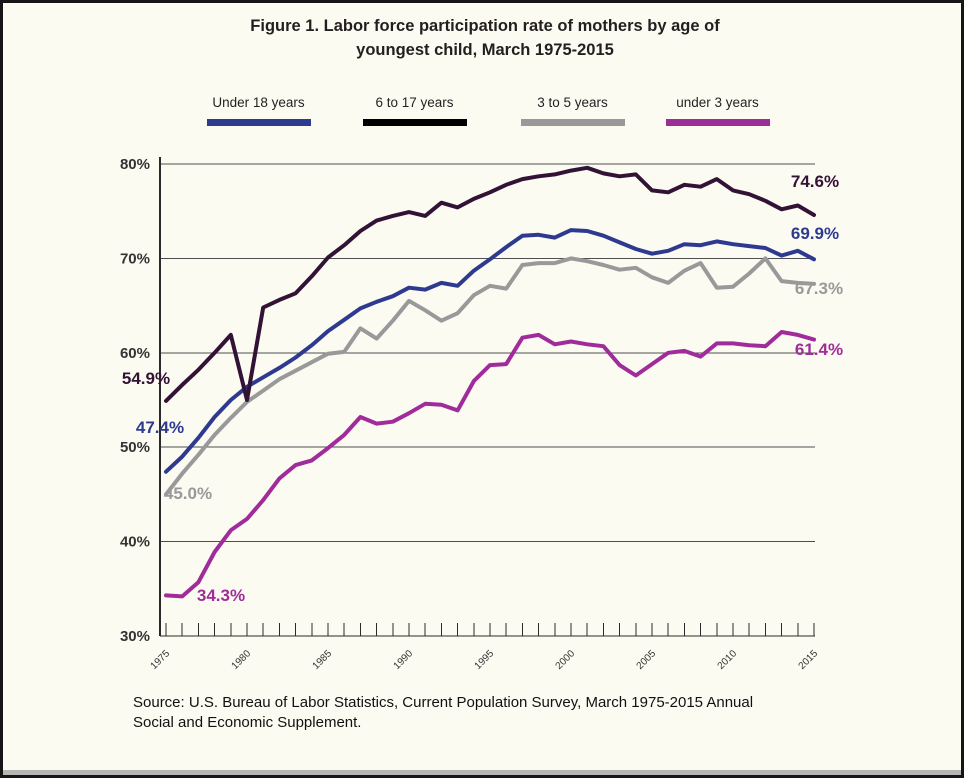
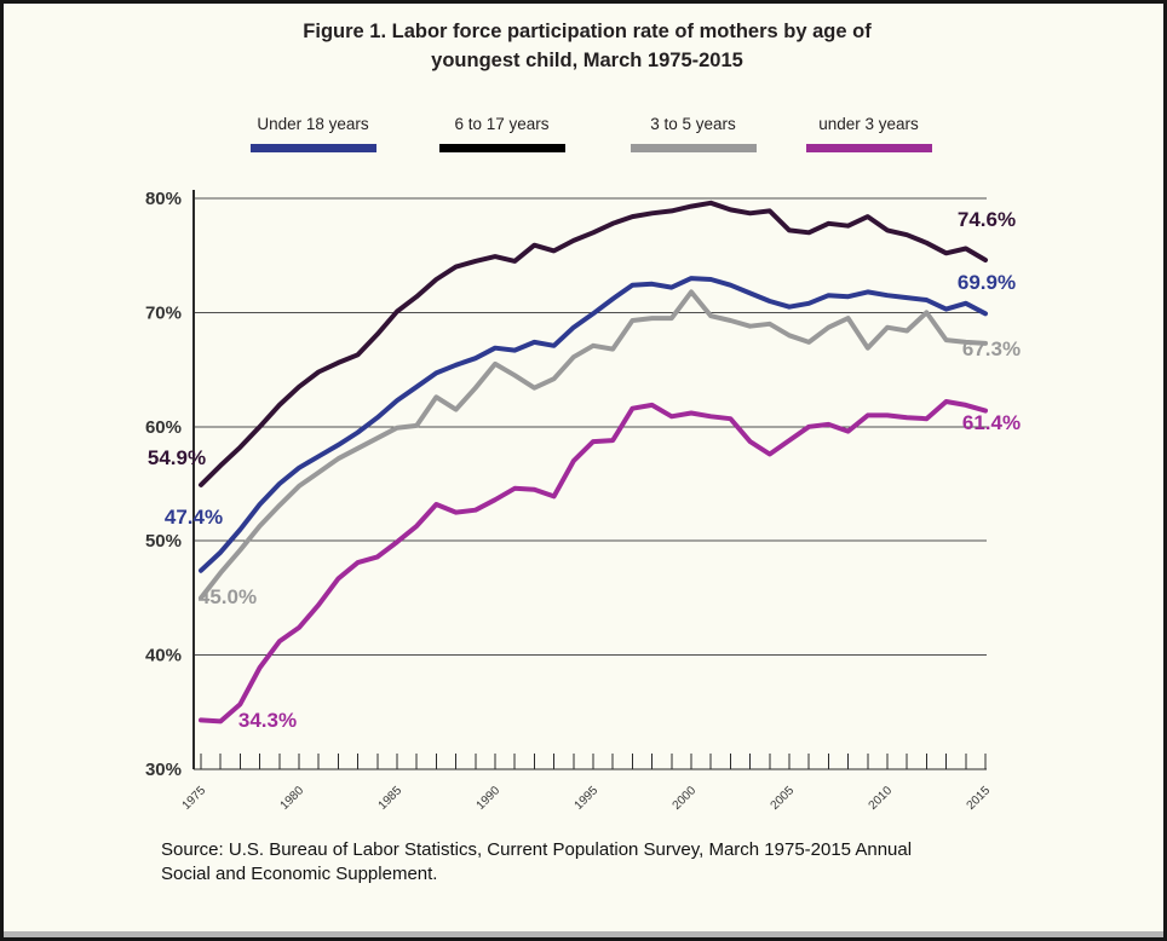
6 to 17 years/1980: 55% -> 64%
3 to 5 years/2000: 70% -> 72%
3 to 5 years/2010: 67% -> 69%
